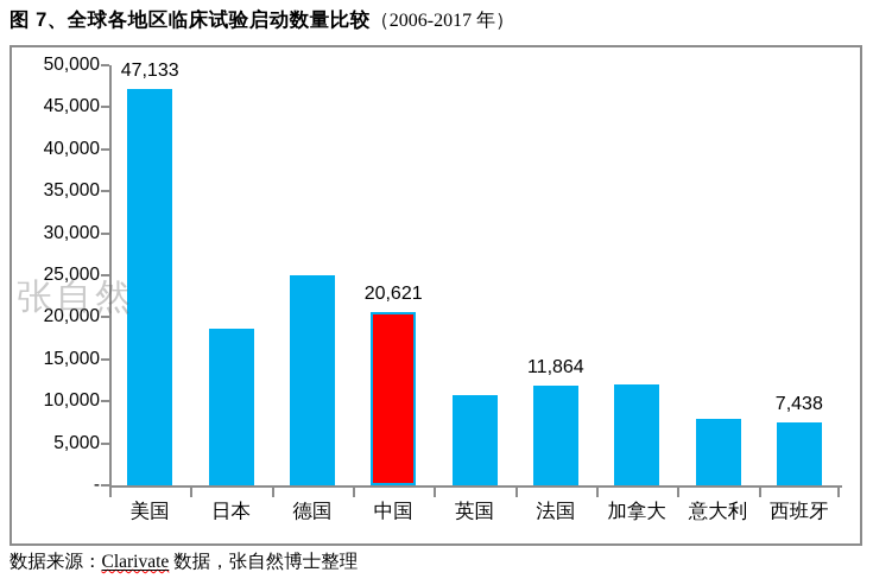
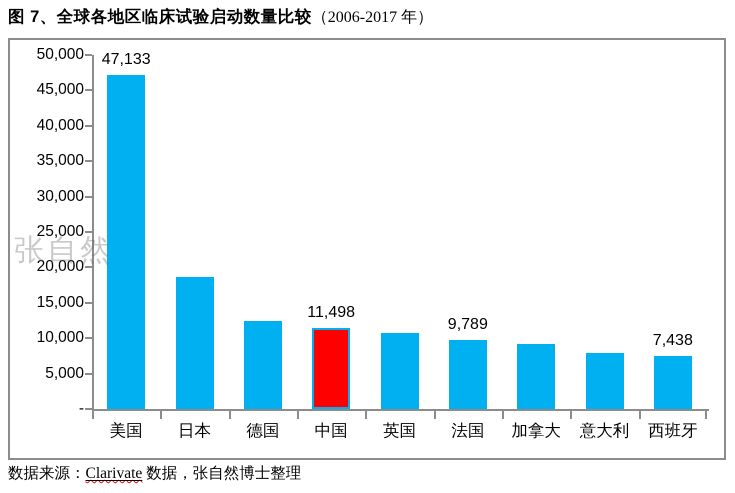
德国: 25000 -> 12000
中国: 20,621 -> 11,498
法国: 11,864 -> 9,789
加拿大: 12000 -> 9000
